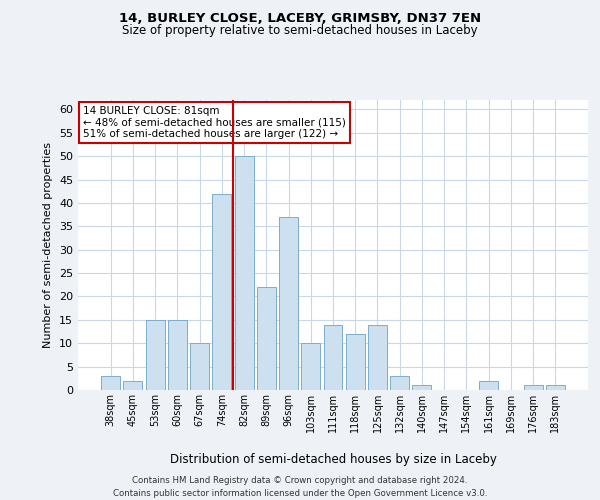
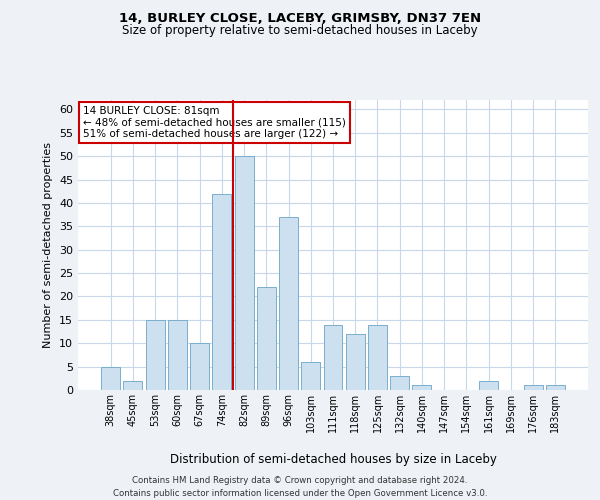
38sqm: 3 -> 5
103sqm: 10 -> 6
